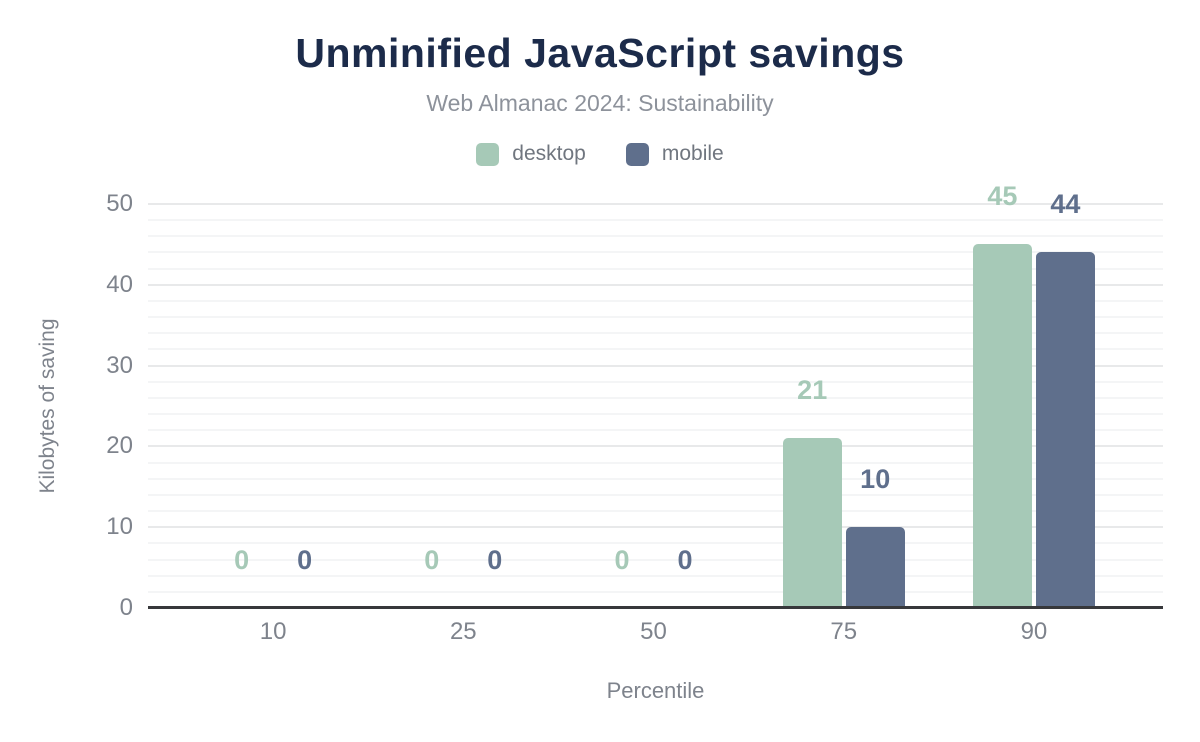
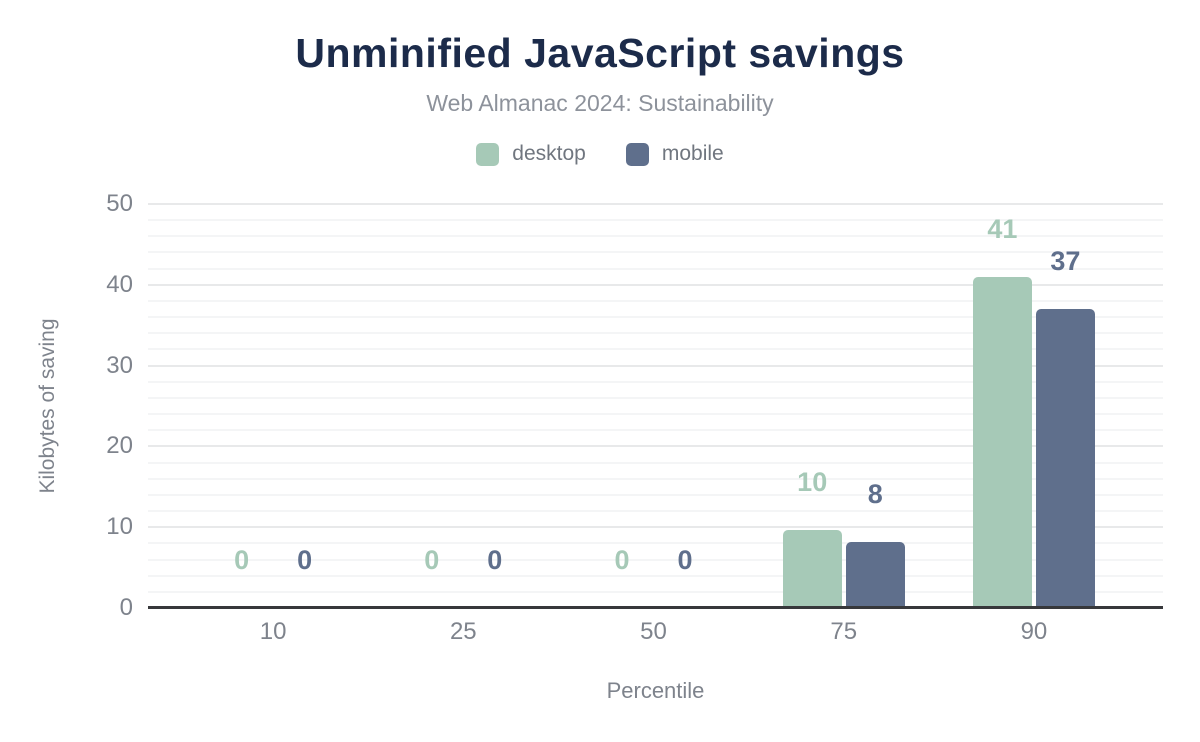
desktop/75: 21 -> 10
mobile/75: 10 -> 8
desktop/90: 45 -> 41
mobile/90: 44 -> 37
